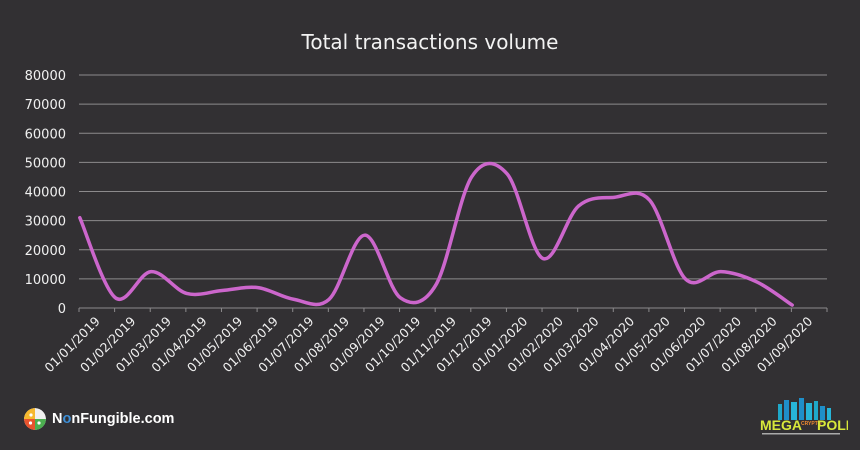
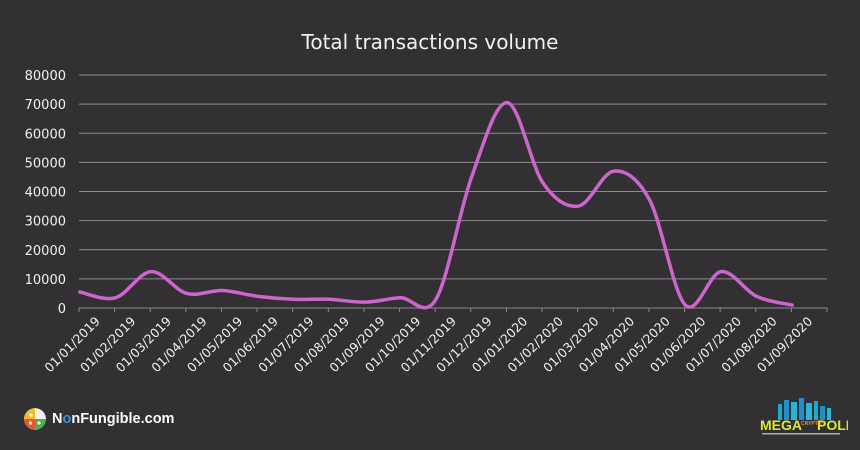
01/01/2019: 31000 -> 6000
01/06/2019: 7000 -> 4000
01/09/2019: 25000 -> 2000
01/11/2019: 8000 -> 3000
01/01/2020: 46000 -> 70000
01/02/2020: 17000 -> 43000
01/04/2020: 38000 -> 47000
01/06/2020: 10000 -> 1000
01/08/2020: 9000 -> 4000
